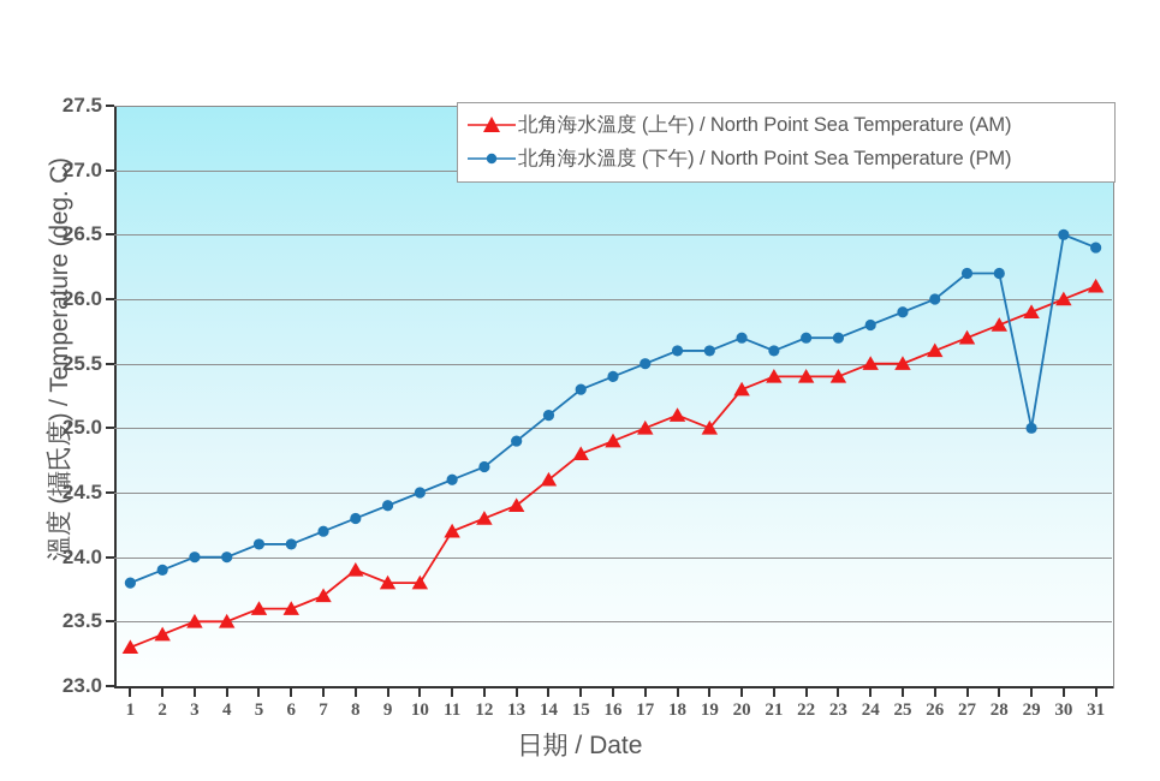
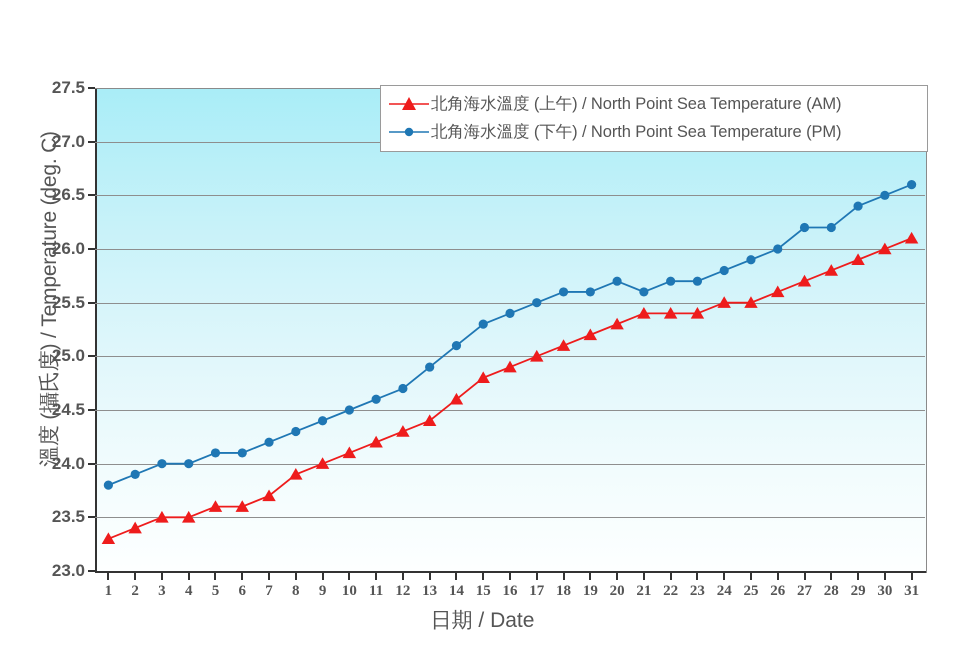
北角海水溫度 (上午) / North Point Sea Temperature (AM)/9: 23.8 -> 24.0
北角海水溫度 (上午) / North Point Sea Temperature (AM)/10: 23.8 -> 24.1
北角海水溫度 (上午) / North Point Sea Temperature (AM)/19: 25.0 -> 25.2
北角海水溫度 (下午) / North Point Sea Temperature (PM)/29: 25.0 -> 26.4
北角海水溫度 (下午) / North Point Sea Temperature (PM)/31: 26.4 -> 26.6
